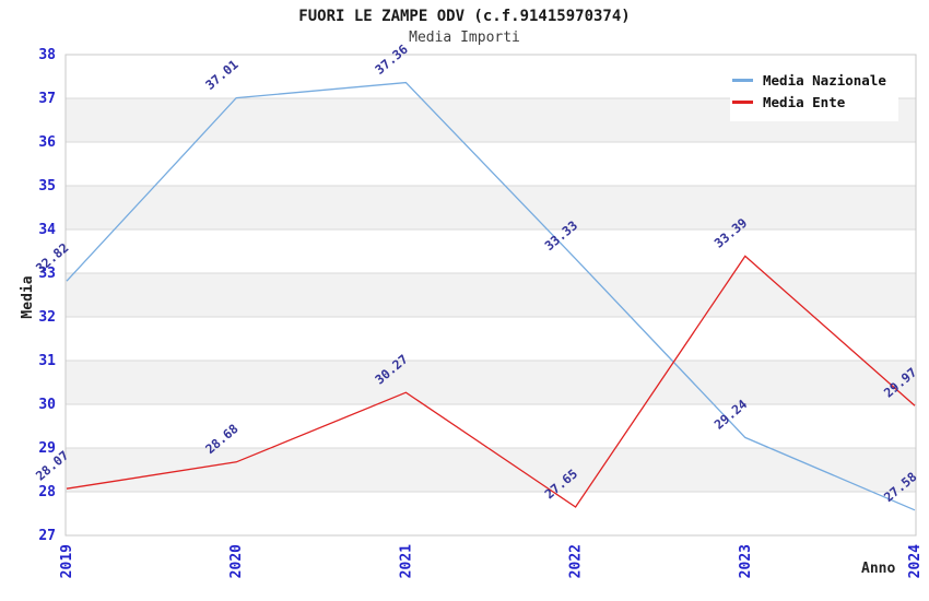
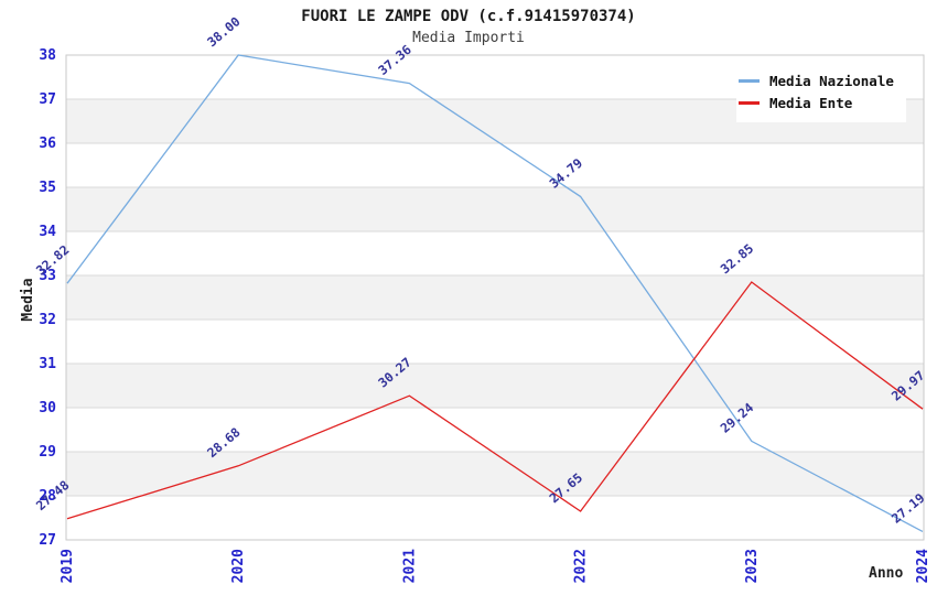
Media Ente/2019: 28.07 -> 27.48
Media Nazionale/2020: 37.01 -> 38.00
Media Nazionale/2022: 33.33 -> 34.79
Media Ente/2023: 33.39 -> 32.85
Media Nazionale/2024: 27.58 -> 27.19
